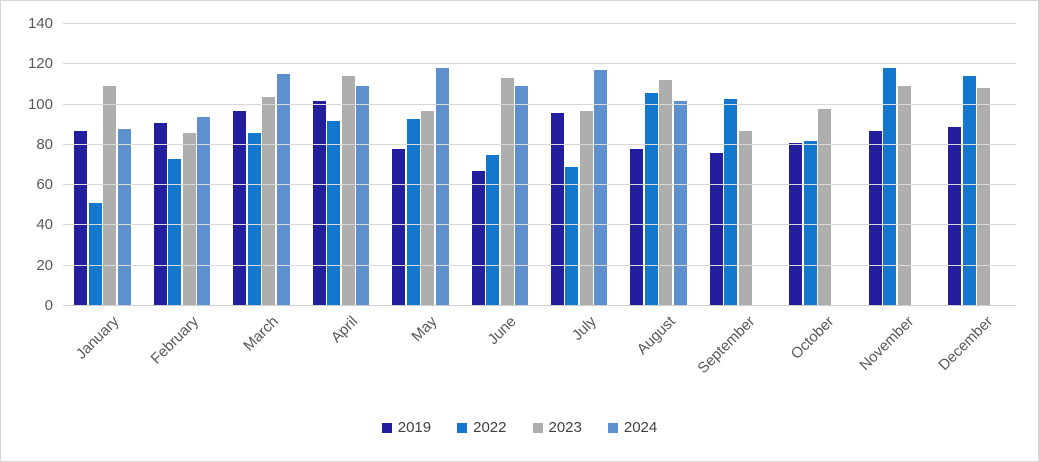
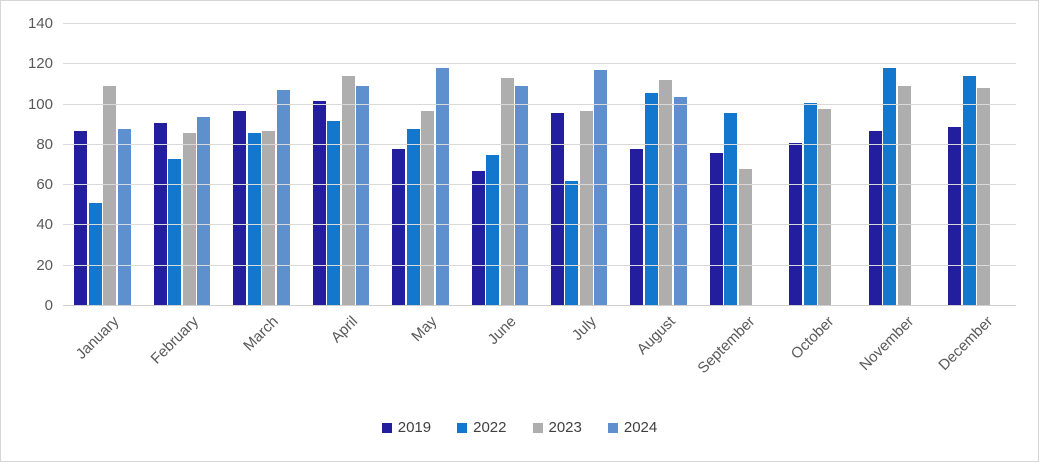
2023/March: 104 -> 87
2024/March: 115 -> 107
2022/May: 93 -> 88
2022/July: 69 -> 62
2024/August: 102 -> 104
2022/September: 103 -> 96
2023/September: 87 -> 68
2022/October: 82 -> 101
